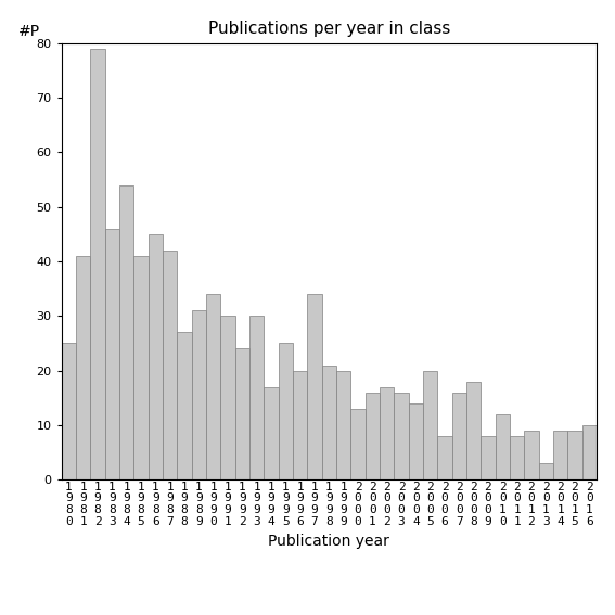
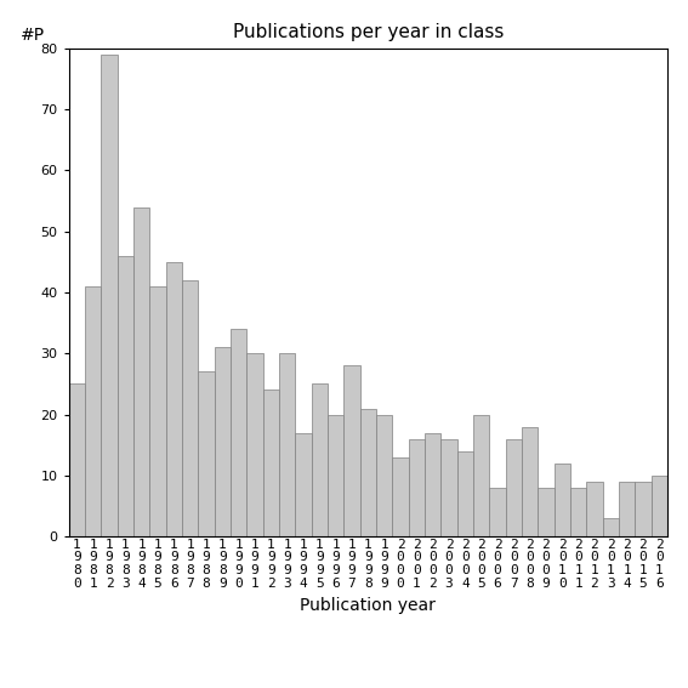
1 9 9 7: 34 -> 28
